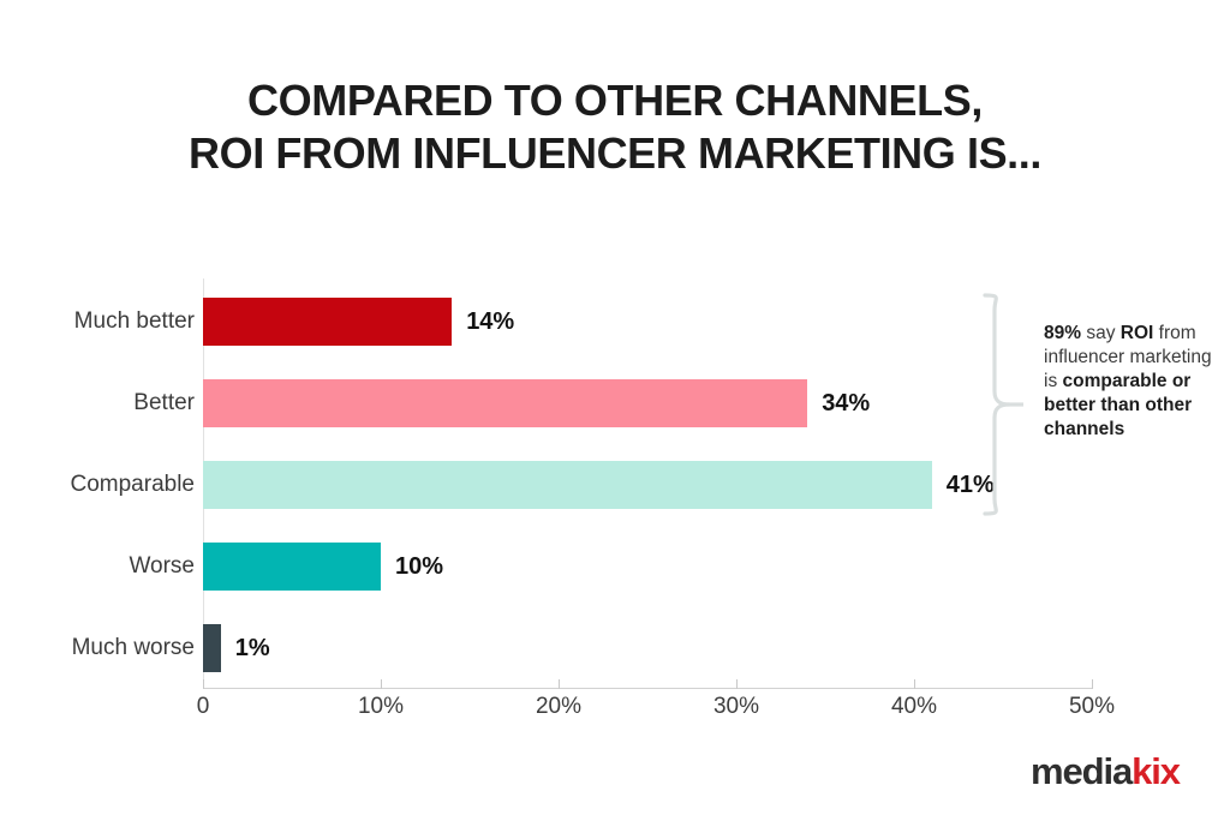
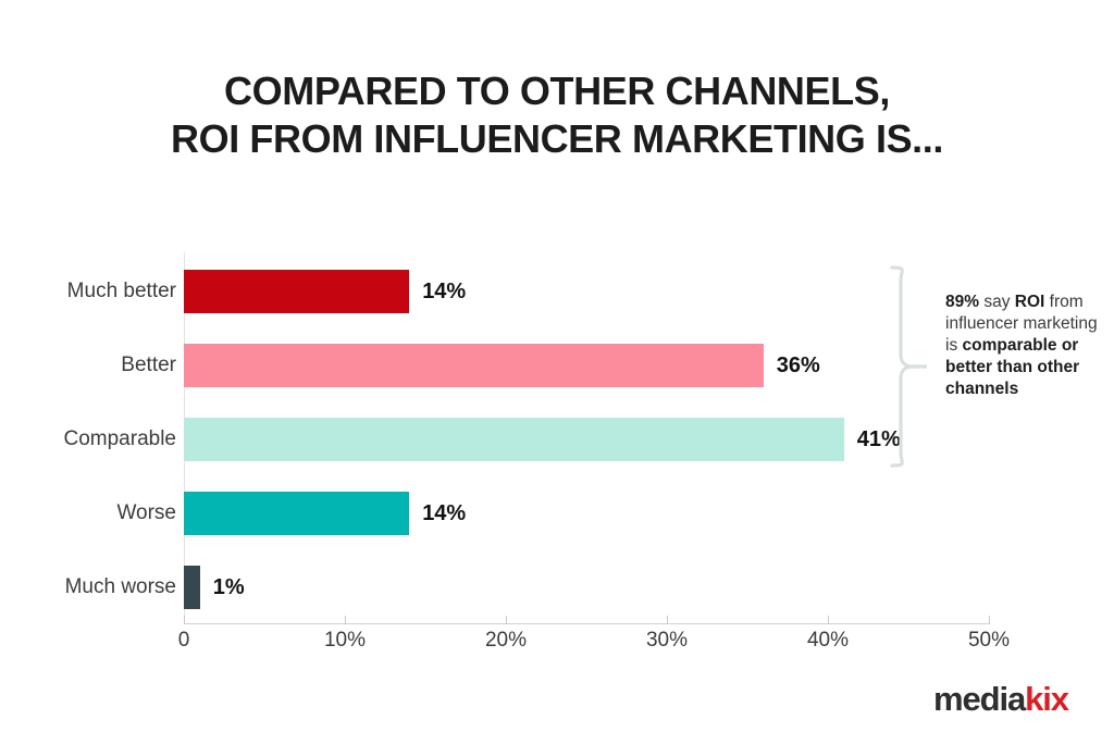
Better: 34% -> 36%
Worse: 10% -> 14%
